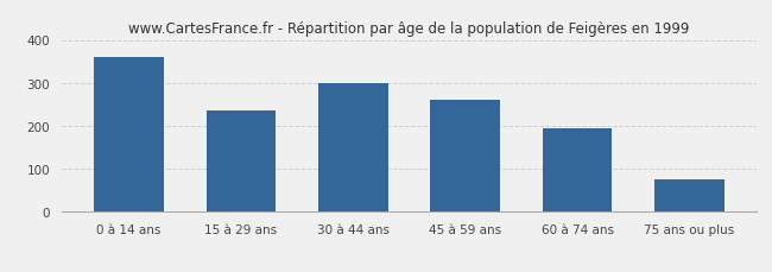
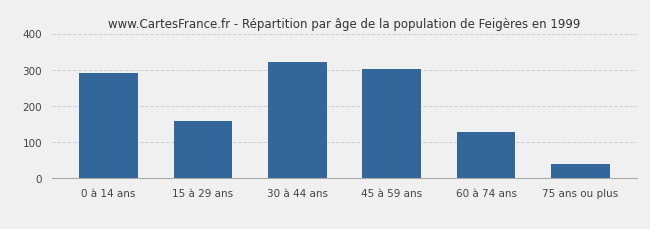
0 à 14 ans: 360 -> 290
15 à 29 ans: 235 -> 158
30 à 44 ans: 300 -> 320
45 à 59 ans: 260 -> 303
60 à 74 ans: 195 -> 128
75 ans ou plus: 75 -> 40
